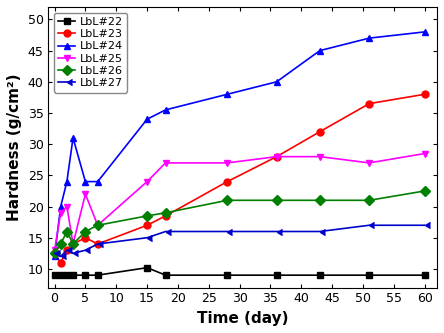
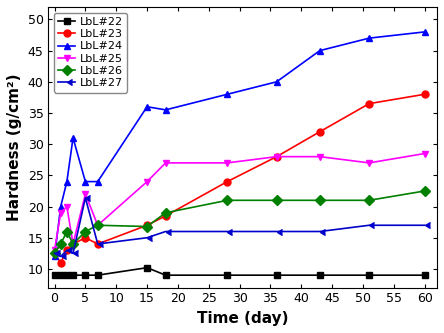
LbL#27/5: 13.0 -> 21.4
LbL#24/15: 34.0 -> 36.0
LbL#26/15: 18.5 -> 16.8
